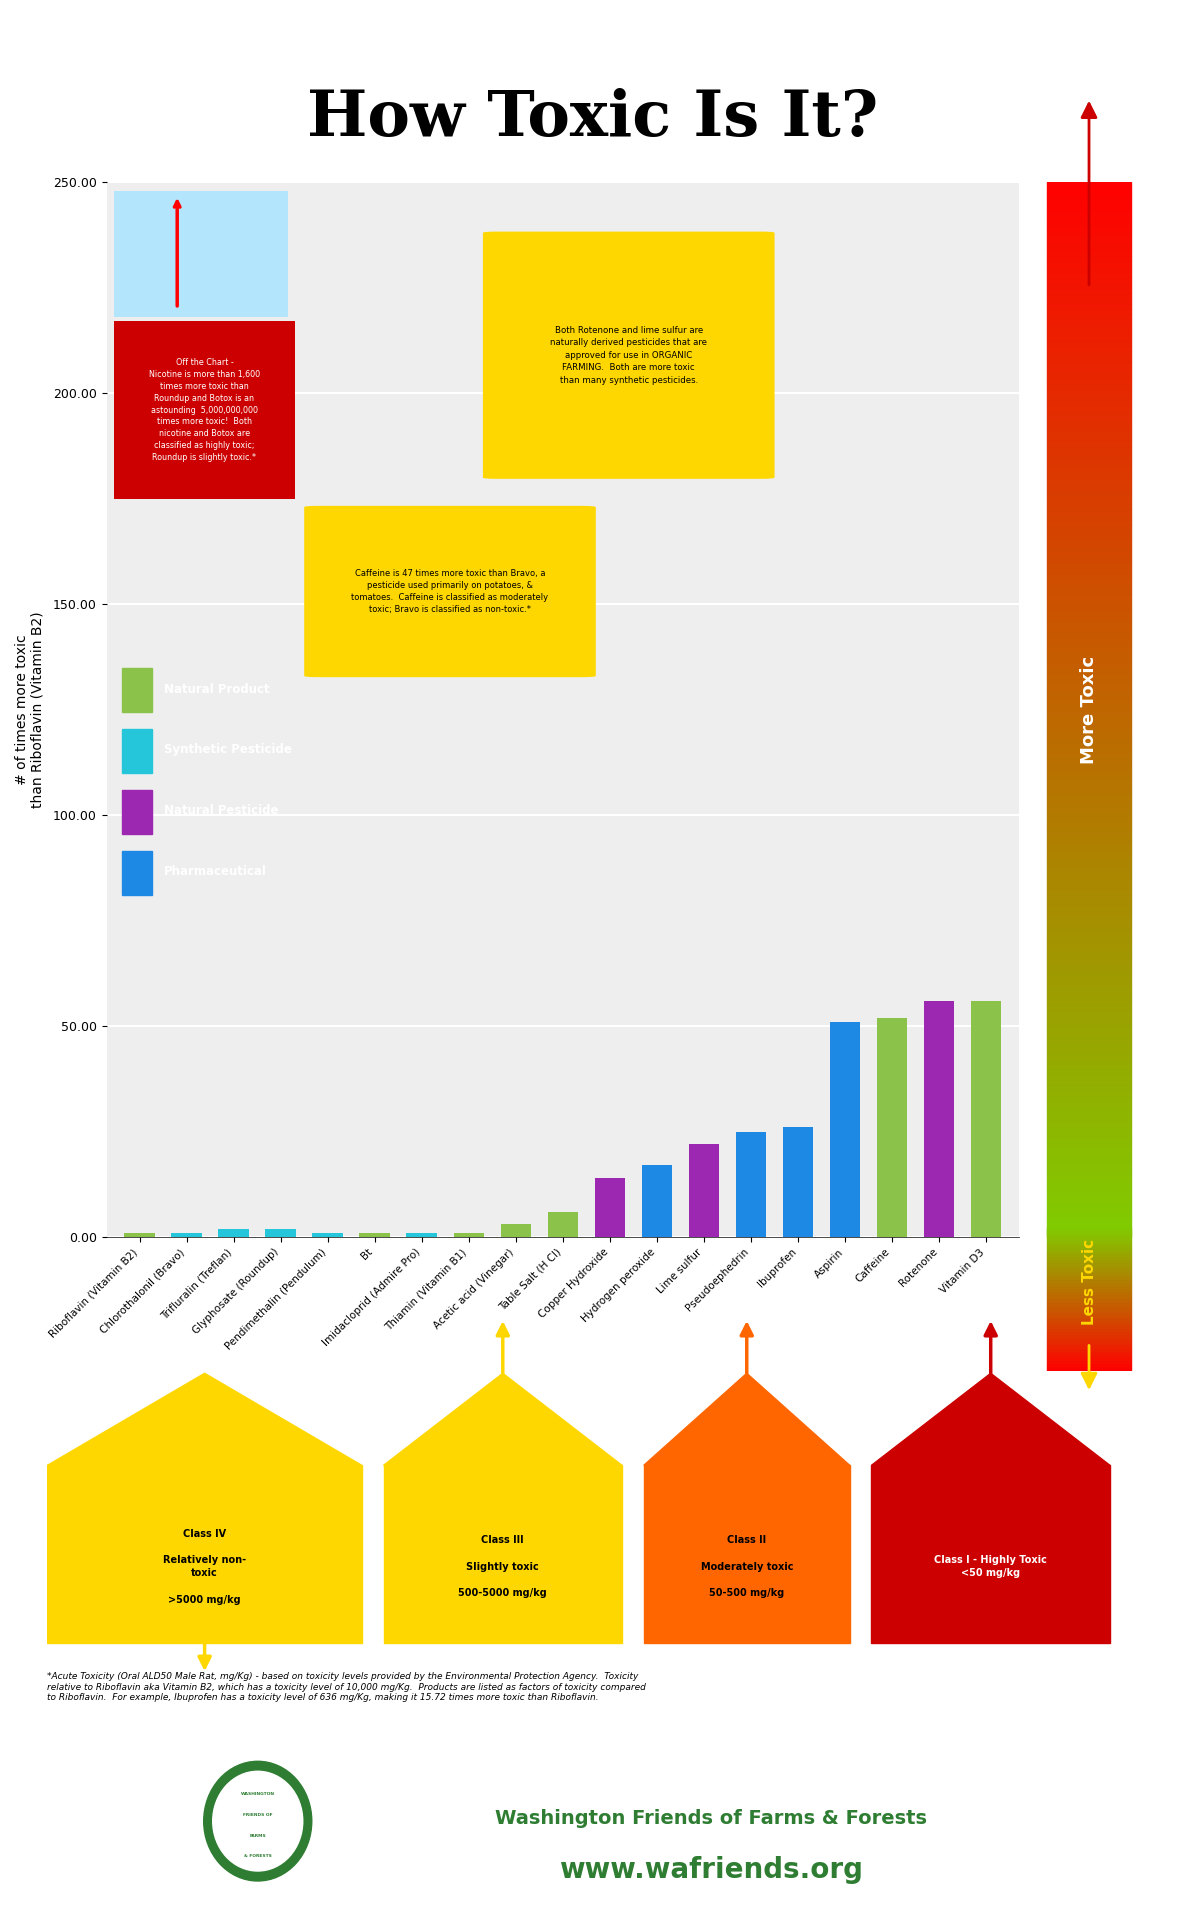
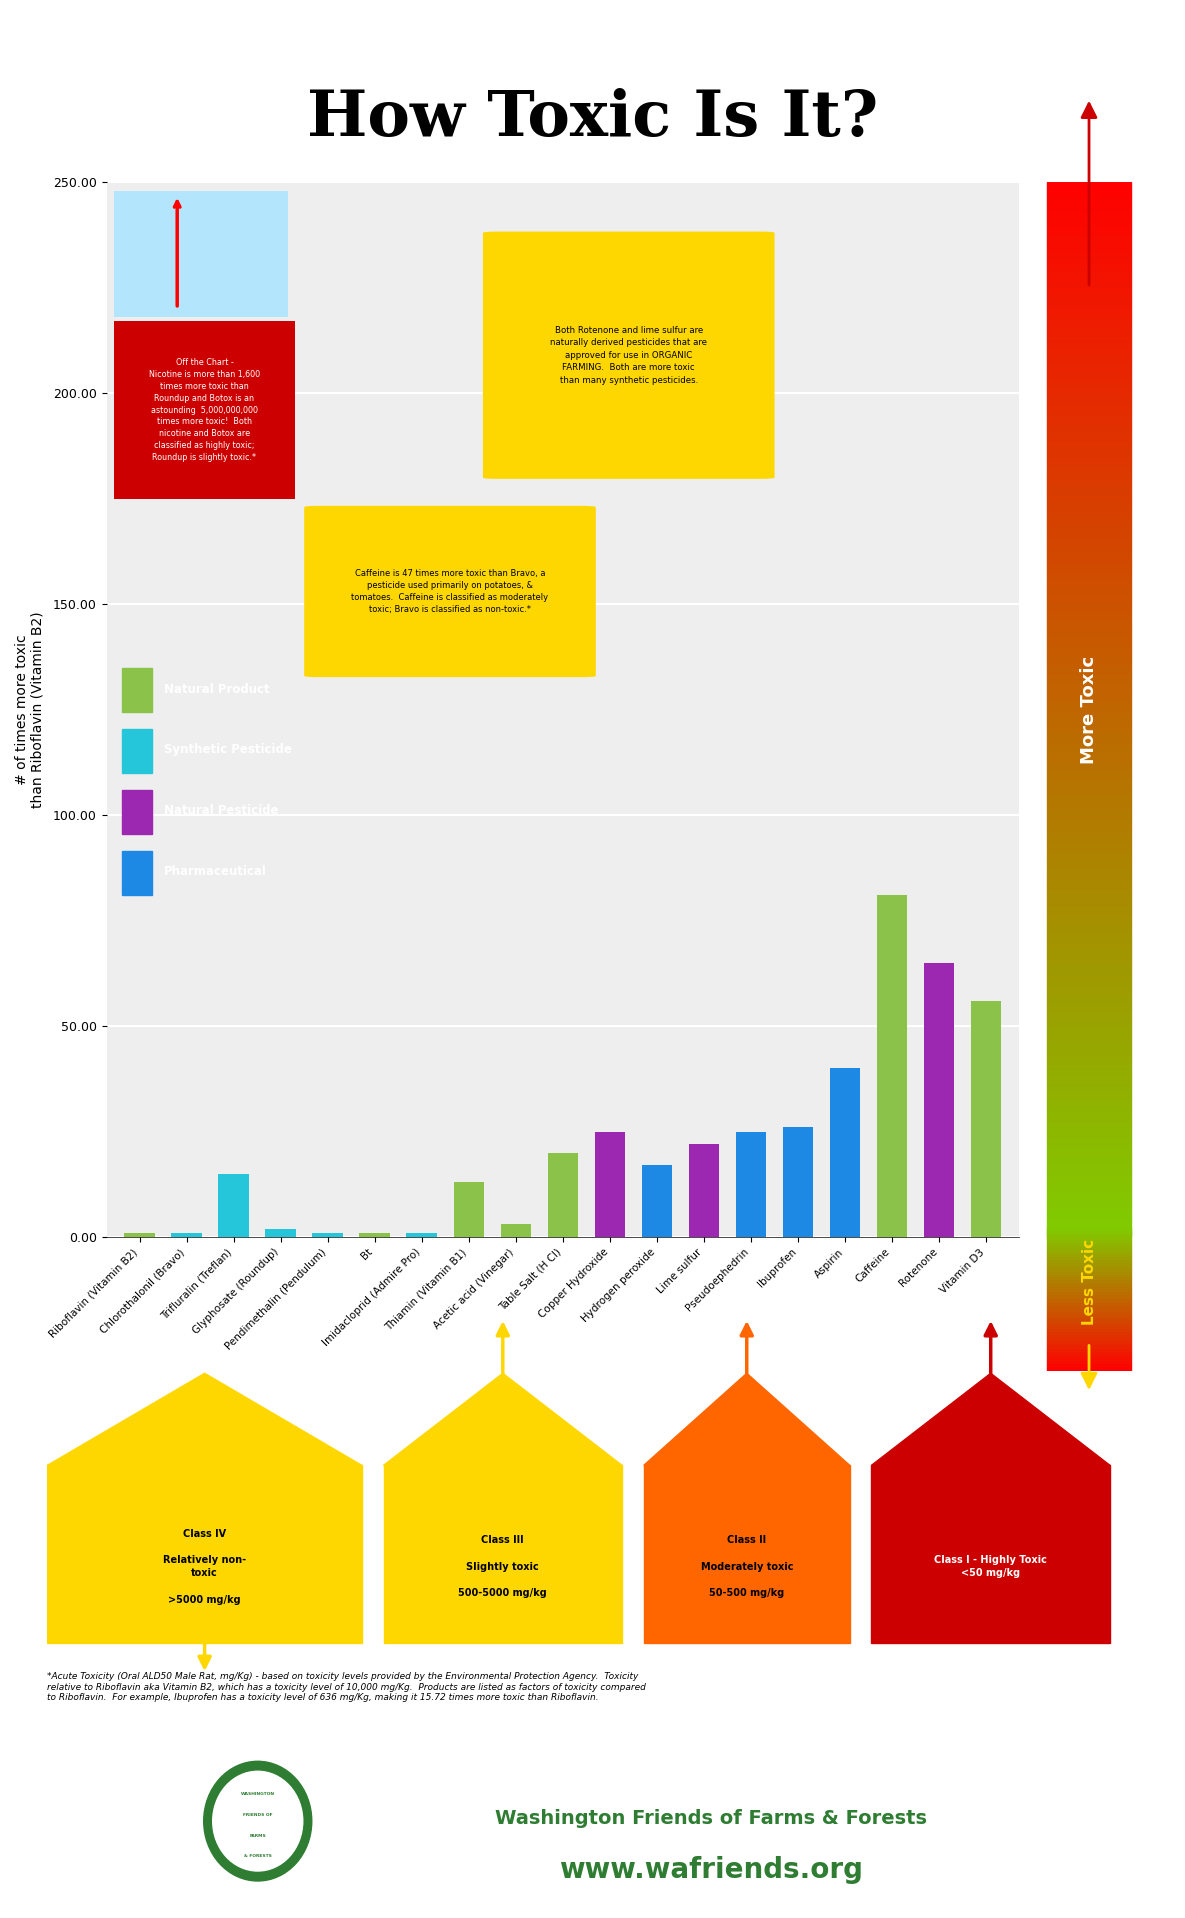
Trifluralin (Treflan): 2 -> 15
Thiamin (Vitamin B1): 1 -> 13
Table Salt (H Cl): 6 -> 20
Copper Hydroxide: 14 -> 25
Aspirin: 51 -> 40
Caffeine: 52 -> 81
Rotenone: 56 -> 65
